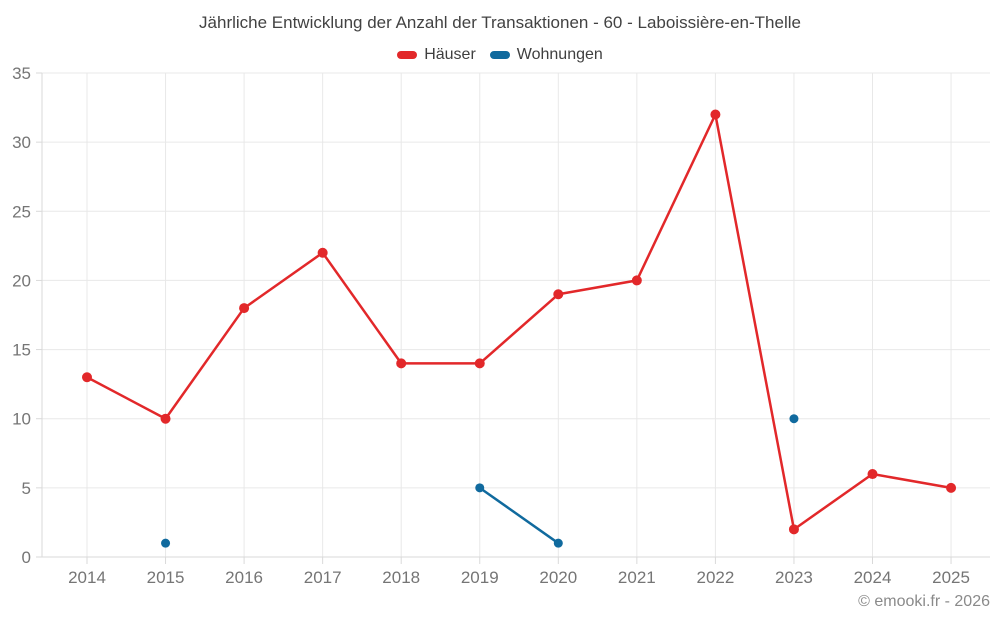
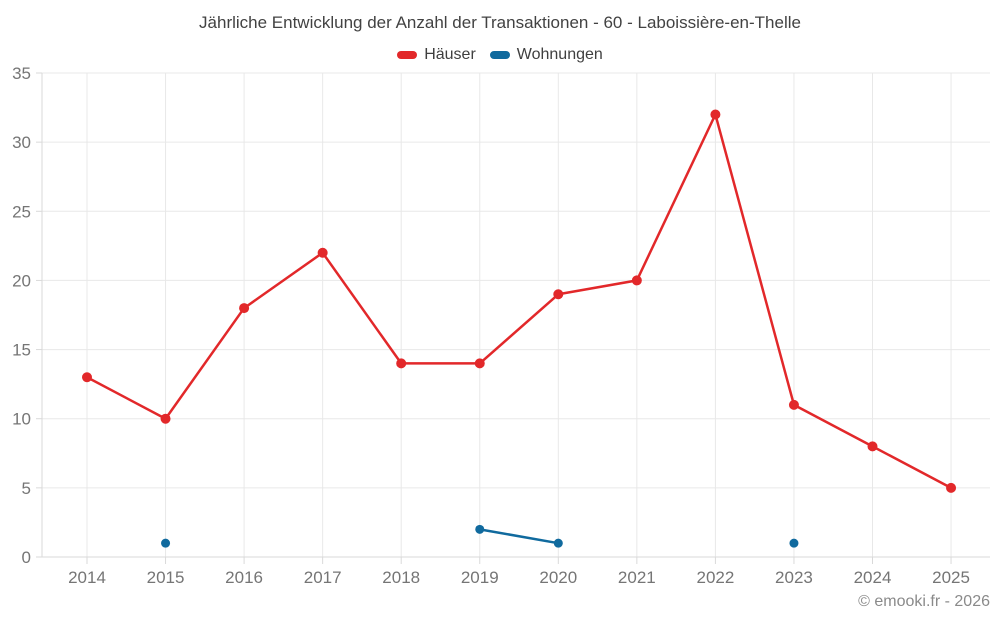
Wohnungen/2019: 5 -> 2
Häuser/2023: 2 -> 11
Wohnungen/2023: 10 -> 1
Häuser/2024: 6 -> 8
